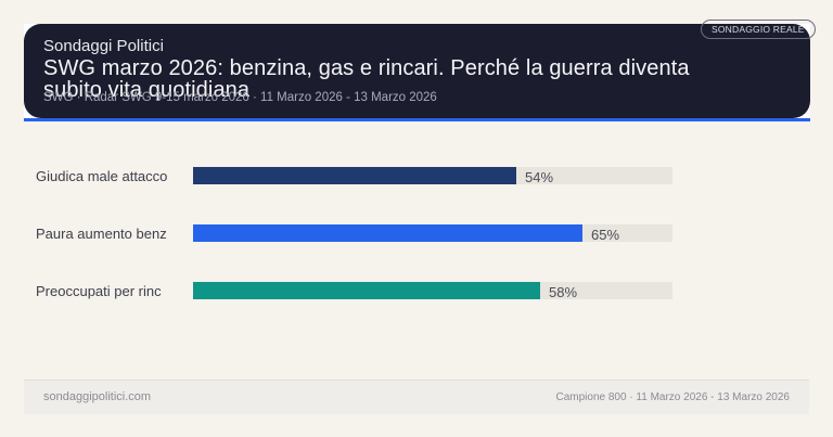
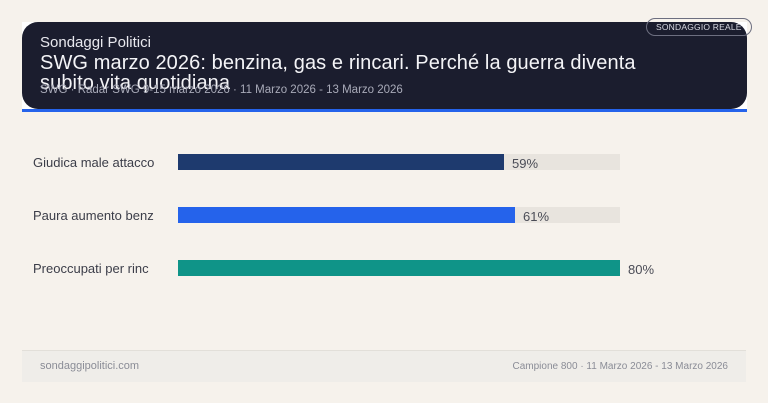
Giudica male attacco: 54% -> 59%
Paura aumento benz: 65% -> 61%
Preoccupati per rinc: 58% -> 80%
